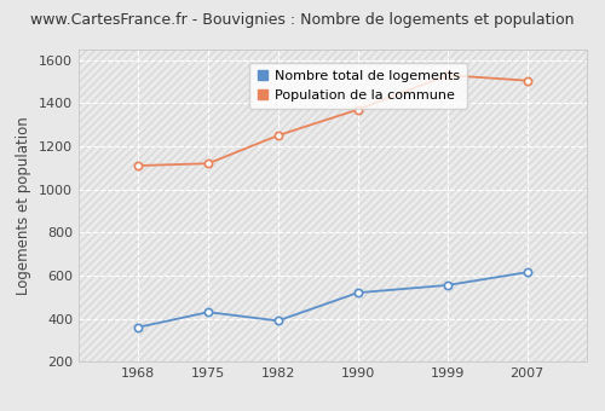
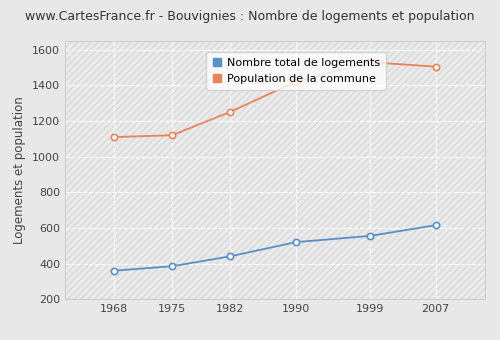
Nombre total de logements/1975: 430 -> 380
Nombre total de logements/1982: 390 -> 440
Population de la commune/1990: 1370 -> 1420
